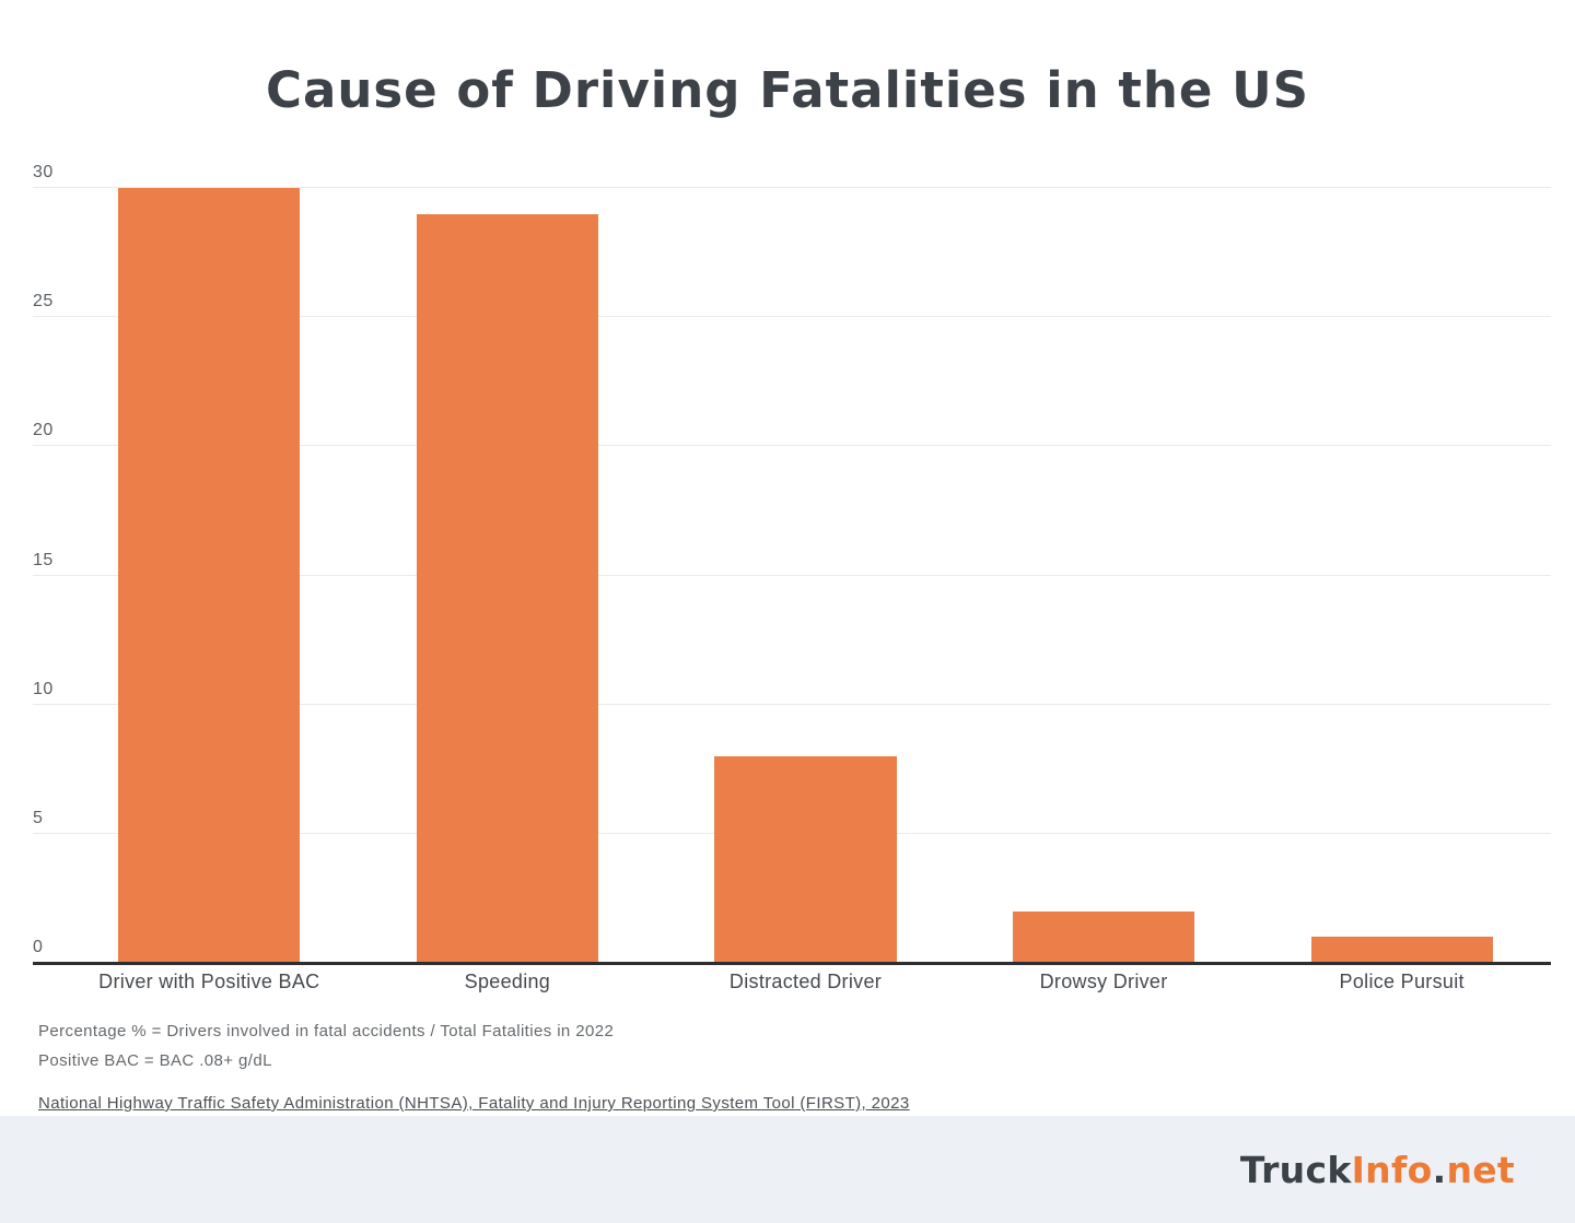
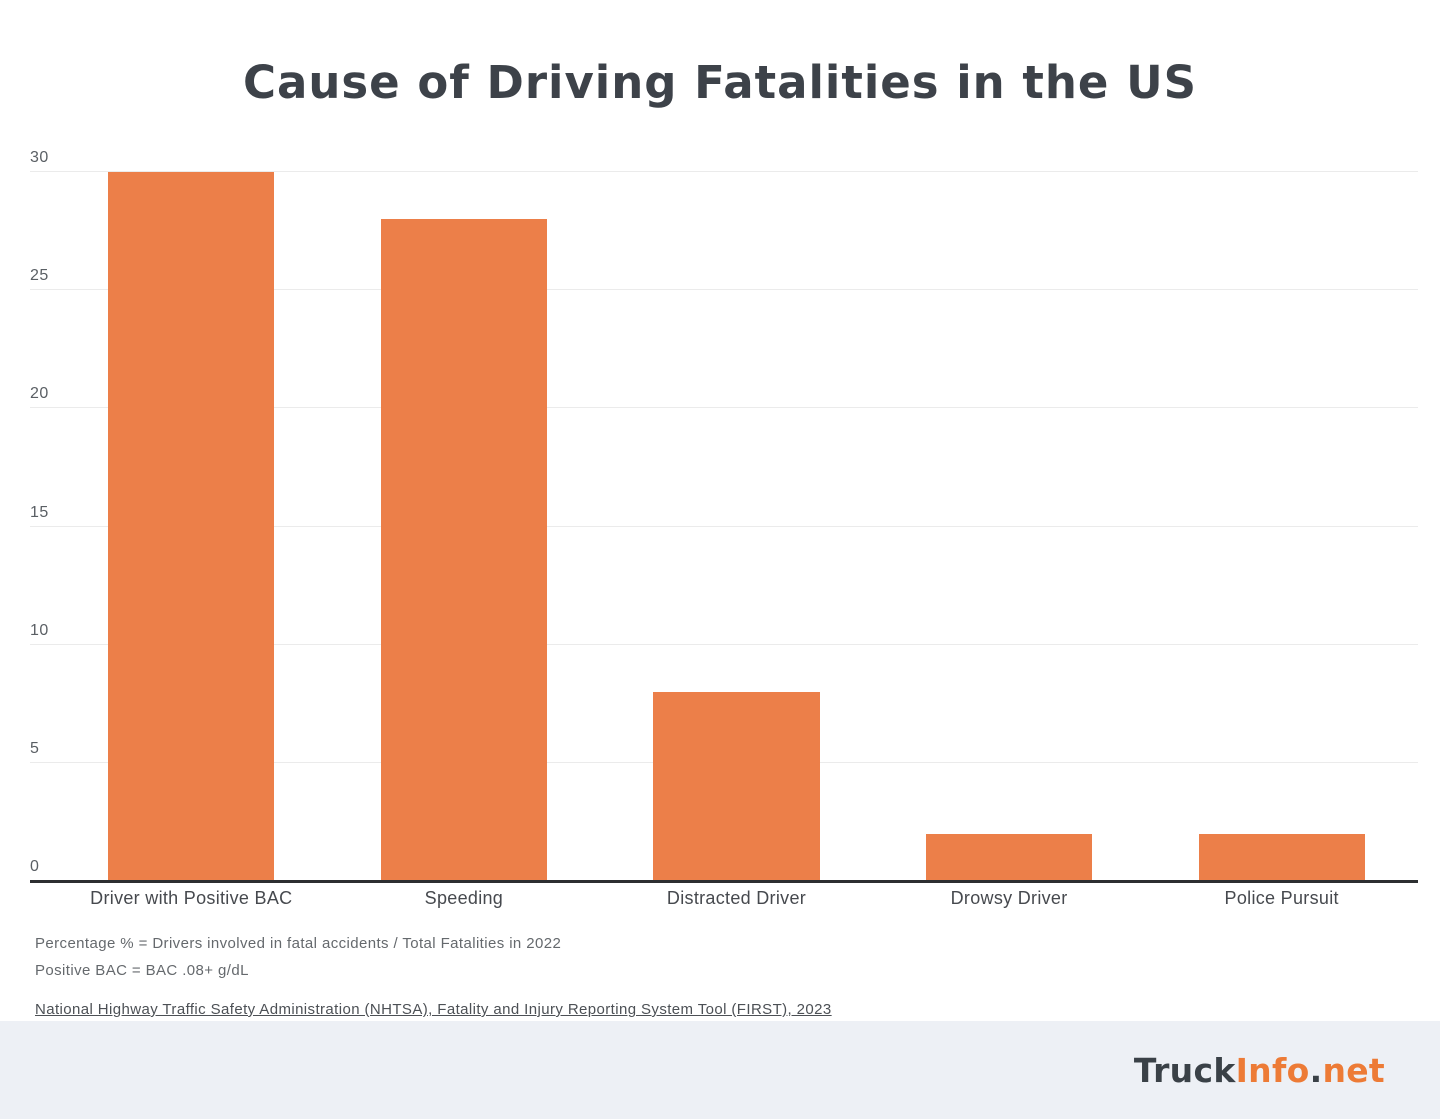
Speeding: 29 -> 28
Police Pursuit: 1 -> 2
